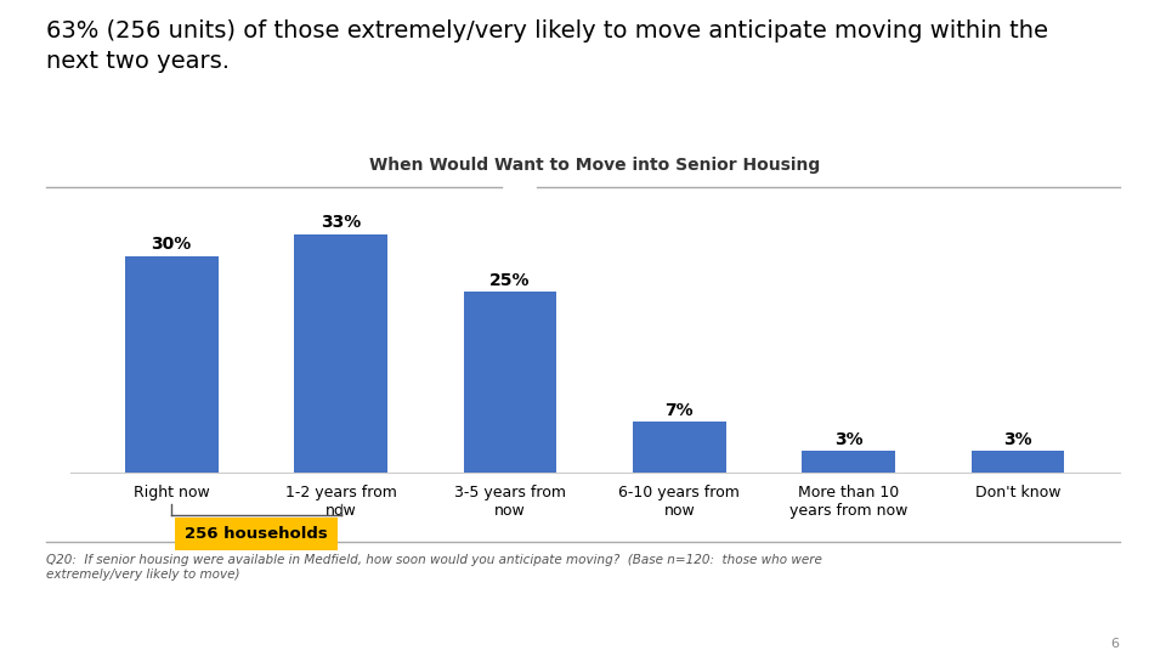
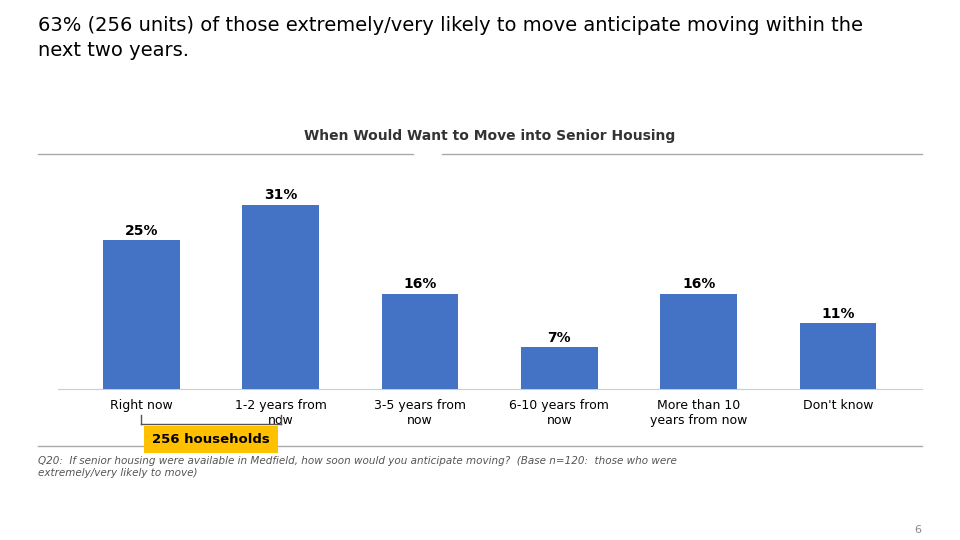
Right now: 30% -> 25%
1-2 years from now: 33% -> 31%
3-5 years from now: 25% -> 16%
More than 10 years from now: 3% -> 16%
Don't know: 3% -> 11%
